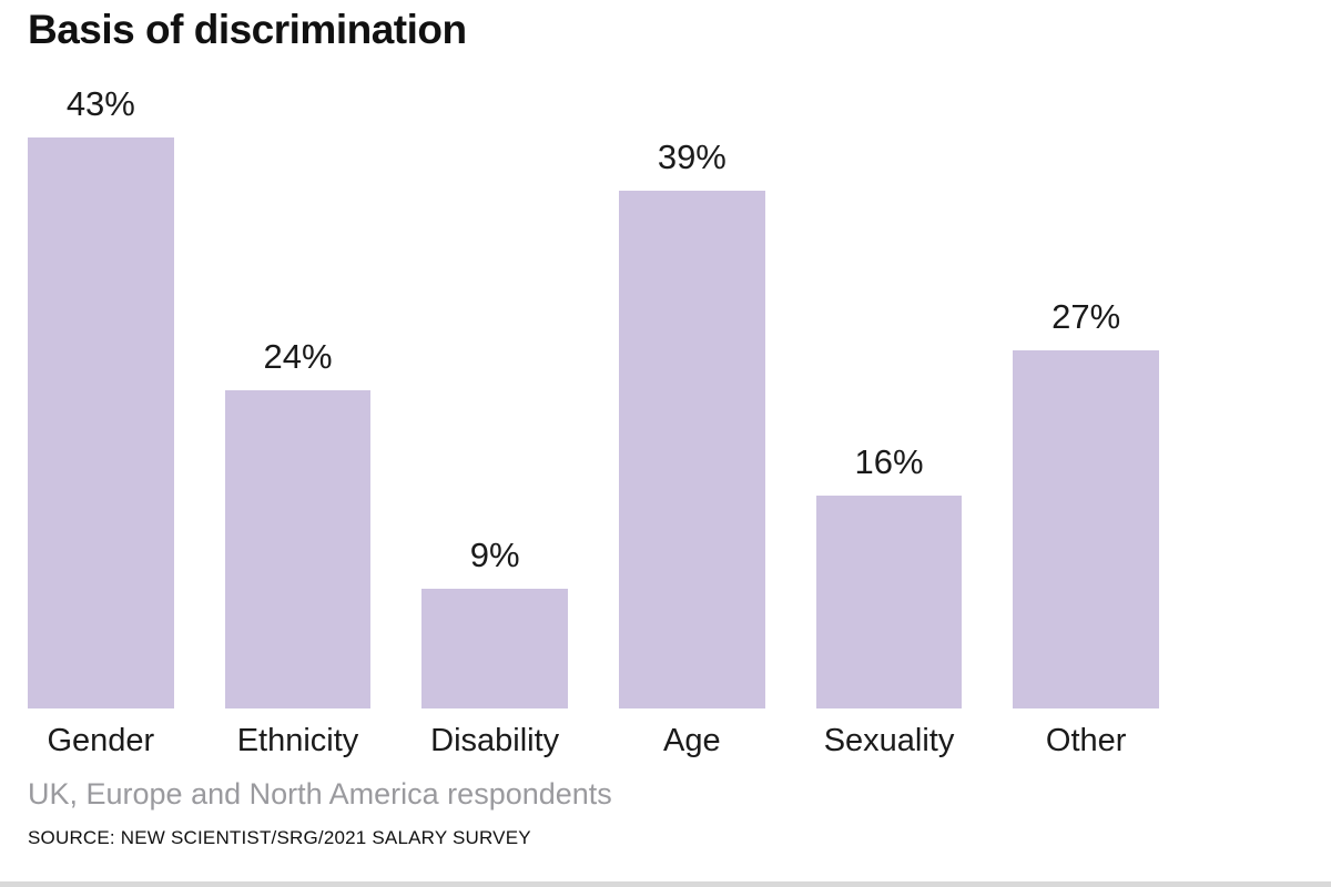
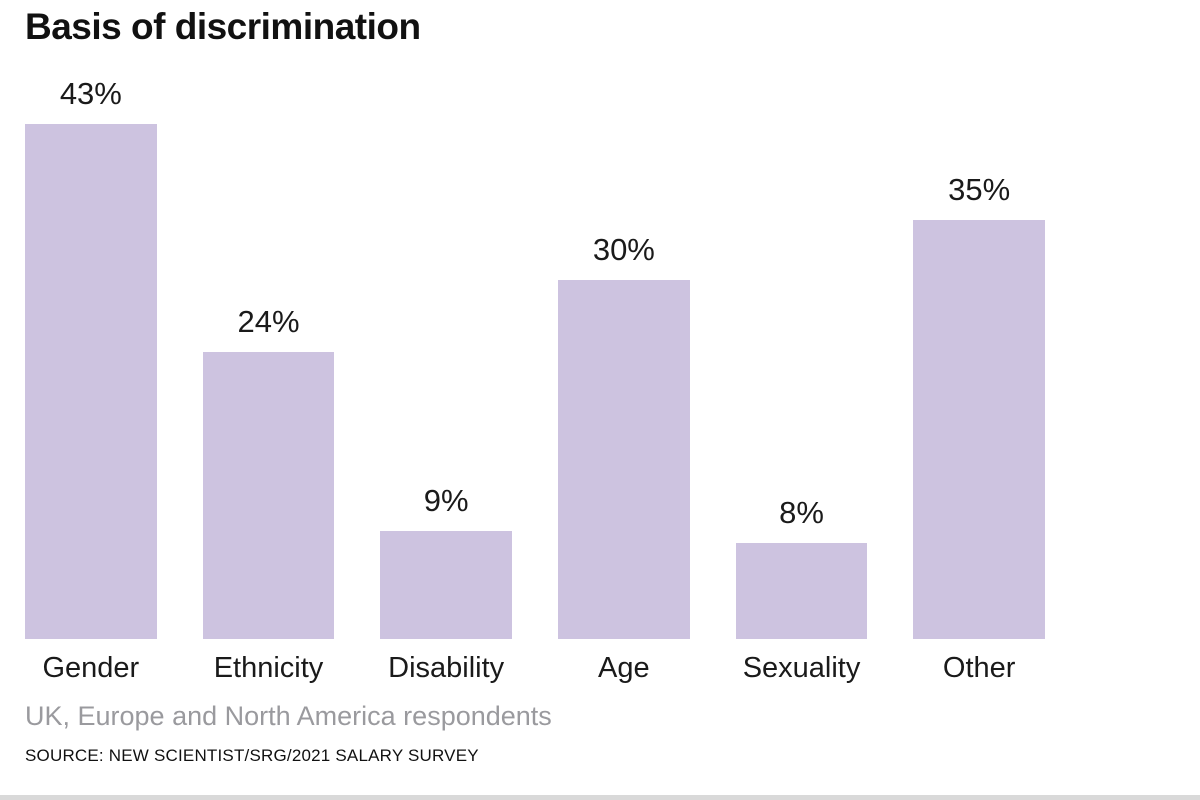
Age: 39% -> 30%
Sexuality: 16% -> 8%
Other: 27% -> 35%
